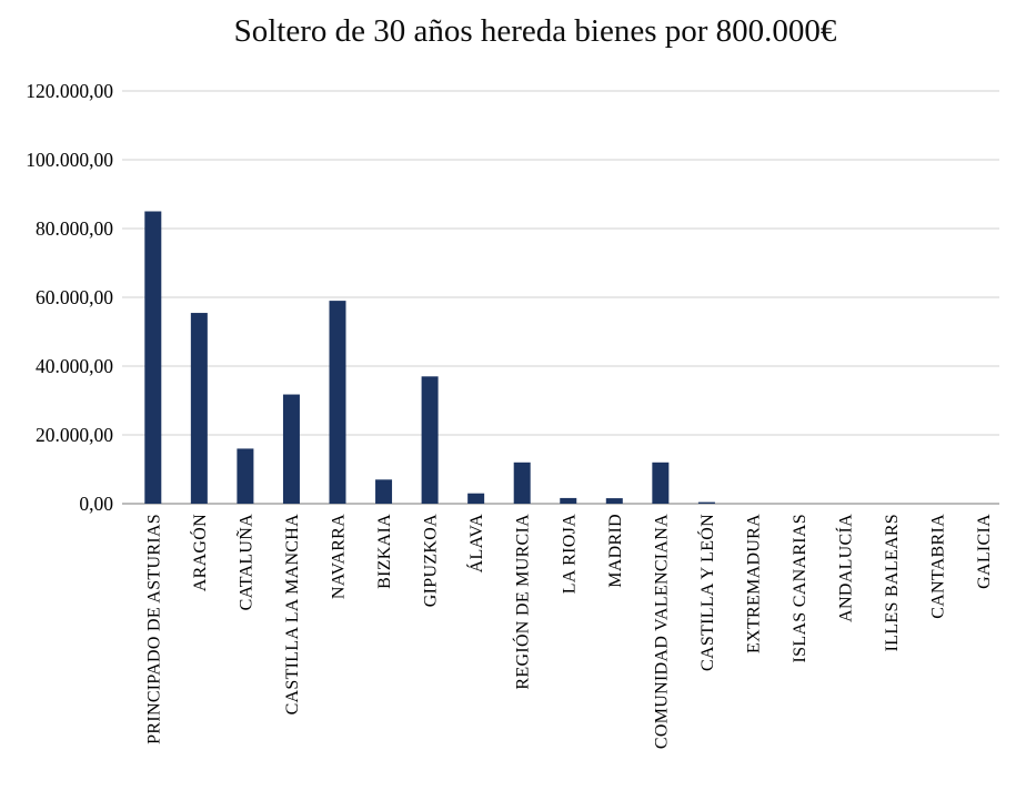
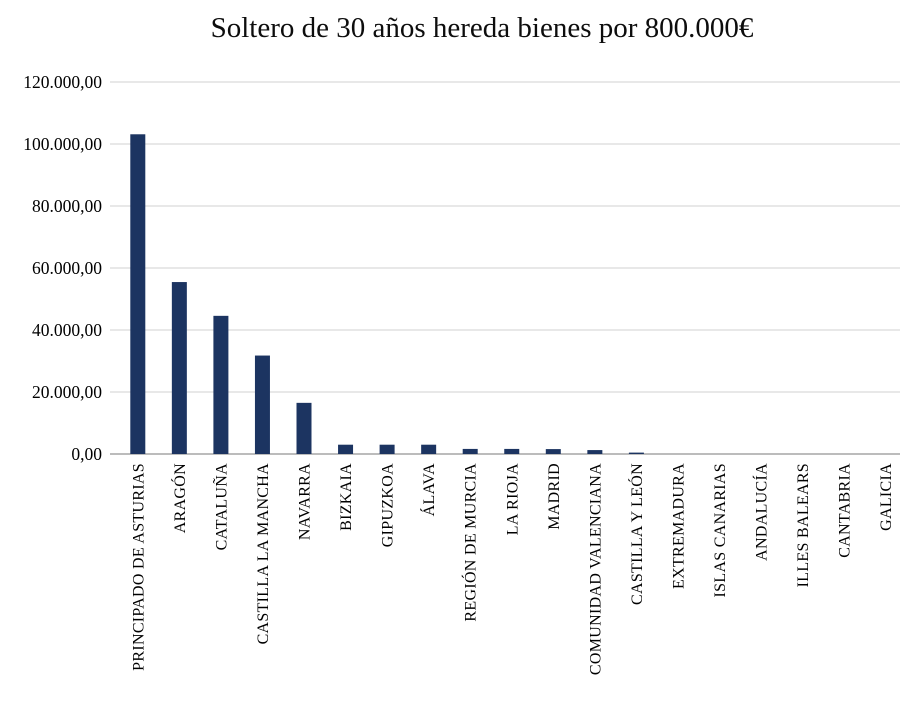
PRINCIPADO DE ASTURIAS: 85000 -> 103000
CATALUÑA: 16000 -> 45000
NAVARRA: 59000 -> 16000
BIZKAIA: 7000 -> 3000
GIPUZKOA: 37000 -> 3000
REGIÓN DE MURCIA: 12000 -> 2000
COMUNIDAD VALENCIANA: 12000 -> 1000
